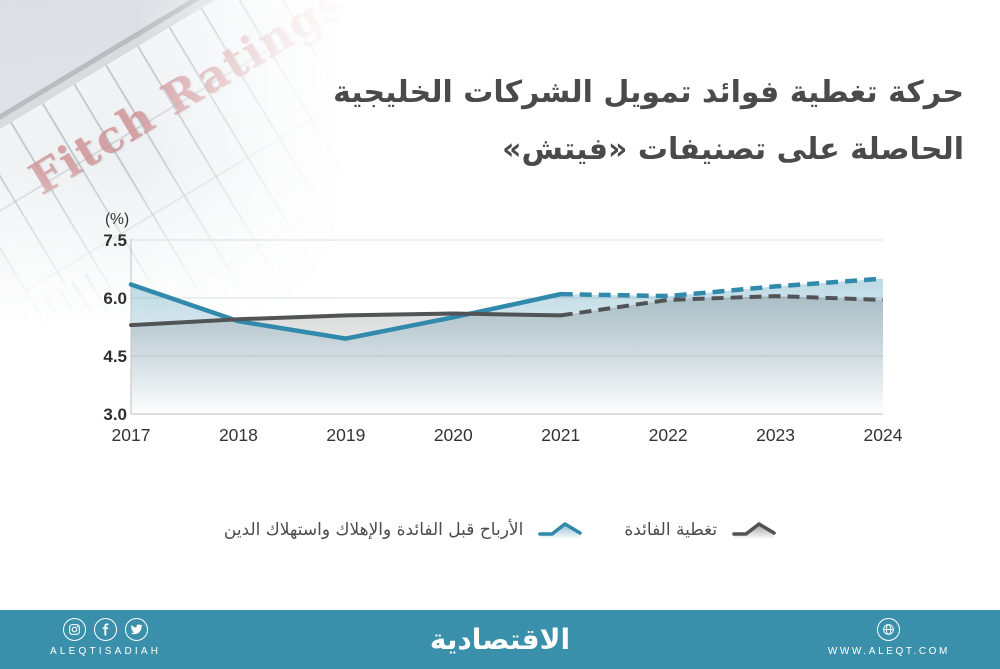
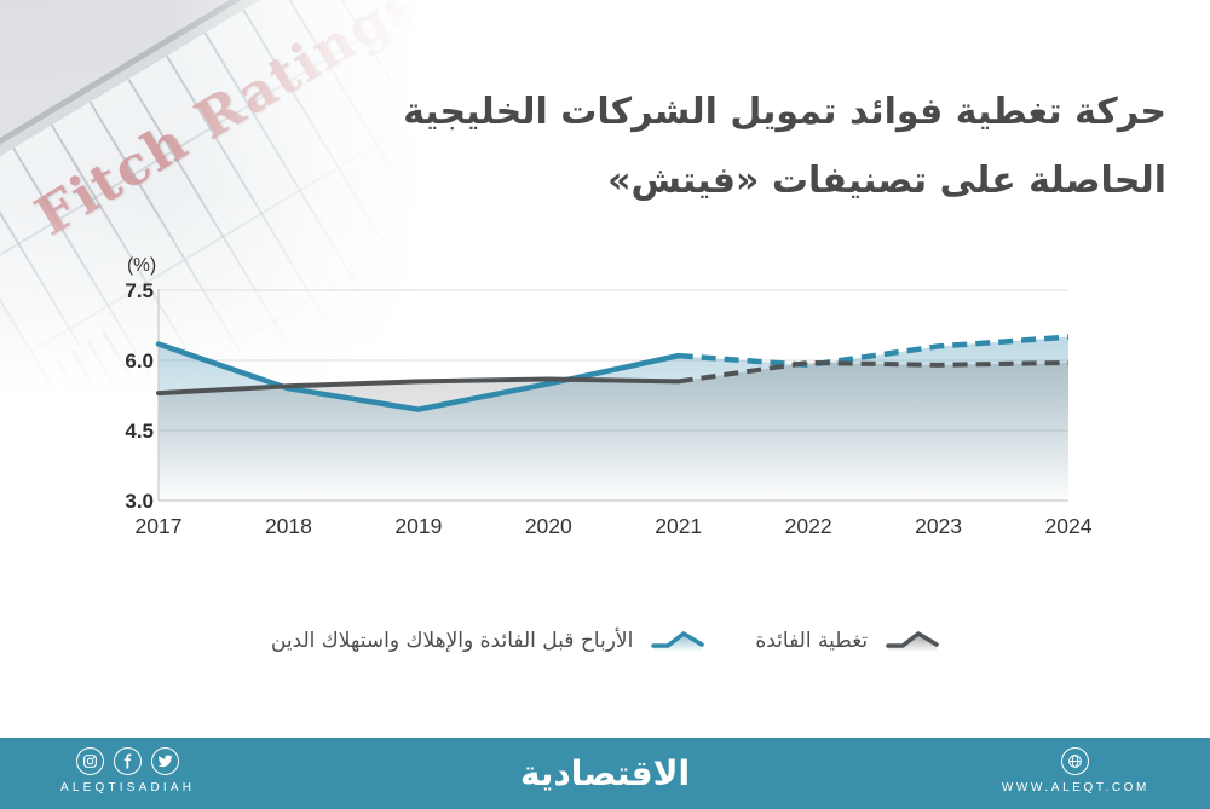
الأرباح قبل الفائدة والإهلاك واستهلاك الدين/2022: 6.0 -> 5.9
تغطية الفائدة/2023: 6.0 -> 5.9
